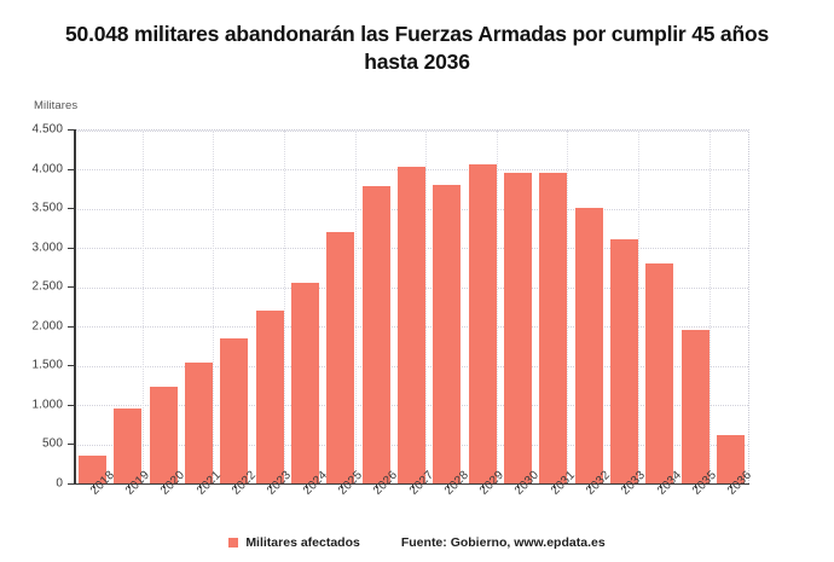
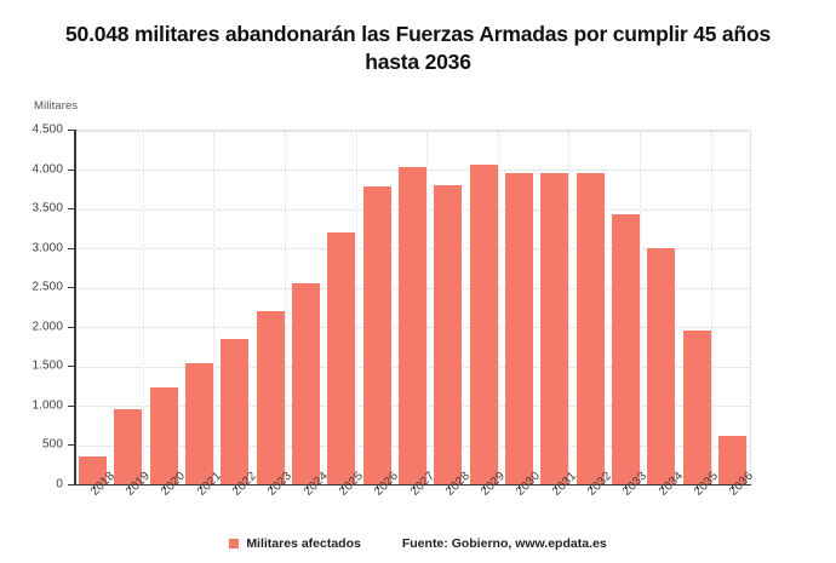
2032: 3500 -> 3900
2033: 3100 -> 3400
2034: 2800 -> 3000
